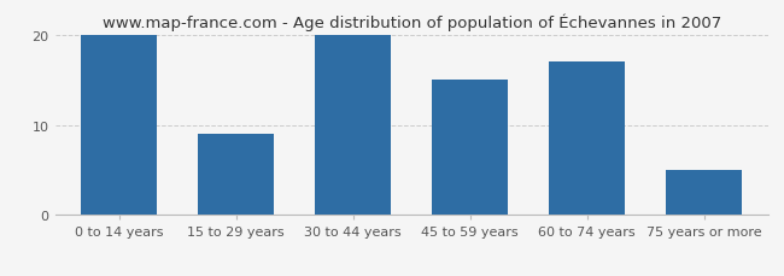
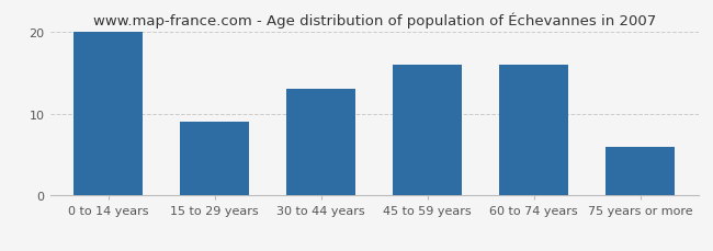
30 to 44 years: 20 -> 13
45 to 59 years: 15 -> 16
60 to 74 years: 17 -> 16
75 years or more: 5 -> 6
